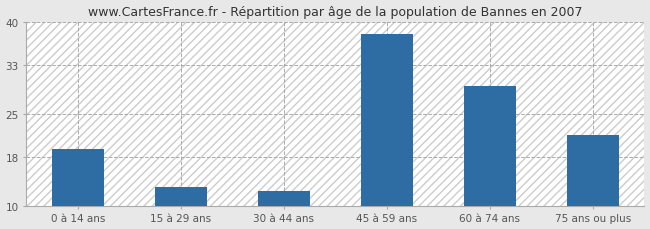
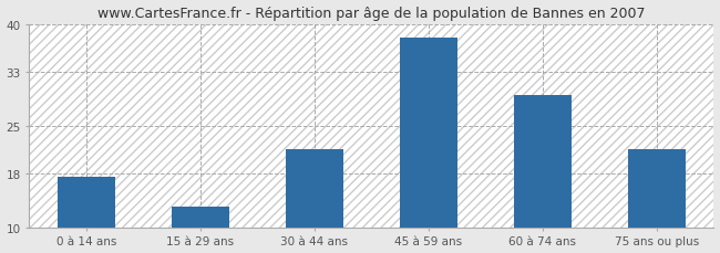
0 à 14 ans: 19.2 -> 17.5
30 à 44 ans: 12.4 -> 21.5
